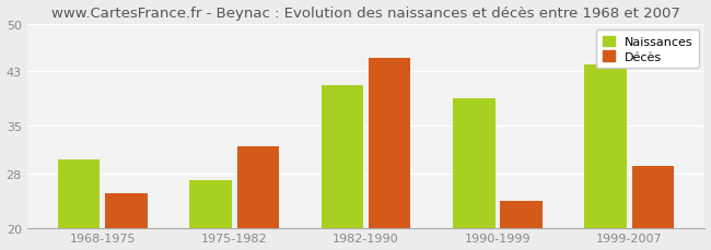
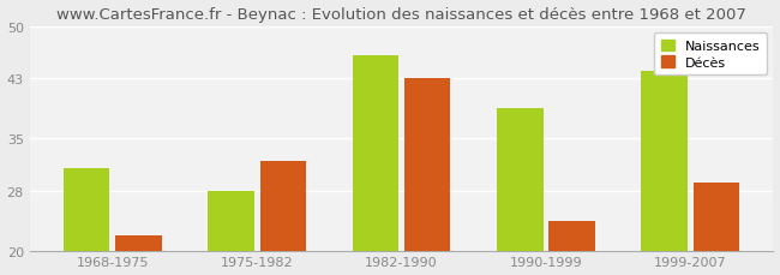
Naissances/1968-1975: 30 -> 31
Décès/1968-1975: 25 -> 22
Naissances/1975-1982: 27 -> 28
Naissances/1982-1990: 41 -> 46
Décès/1982-1990: 45 -> 43
